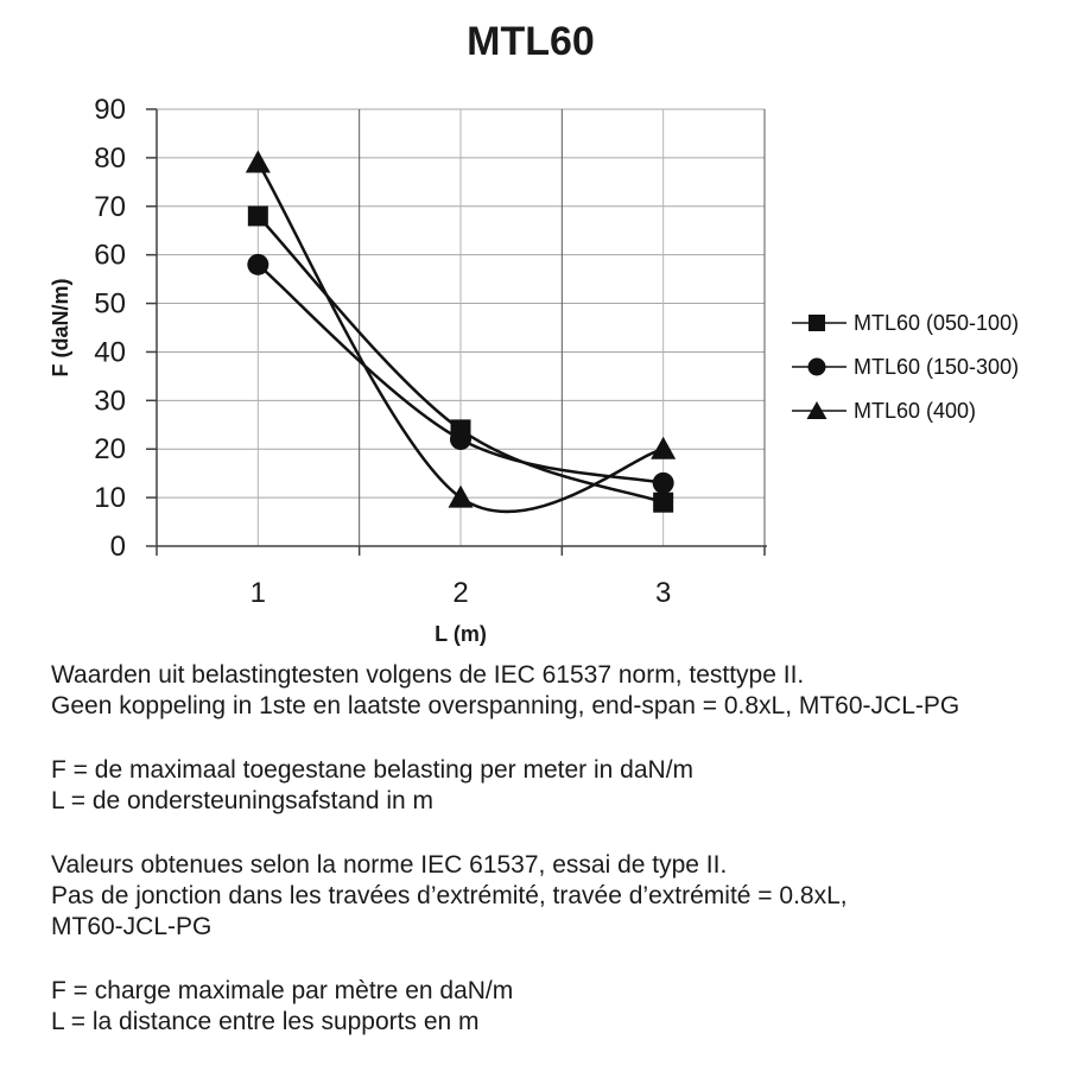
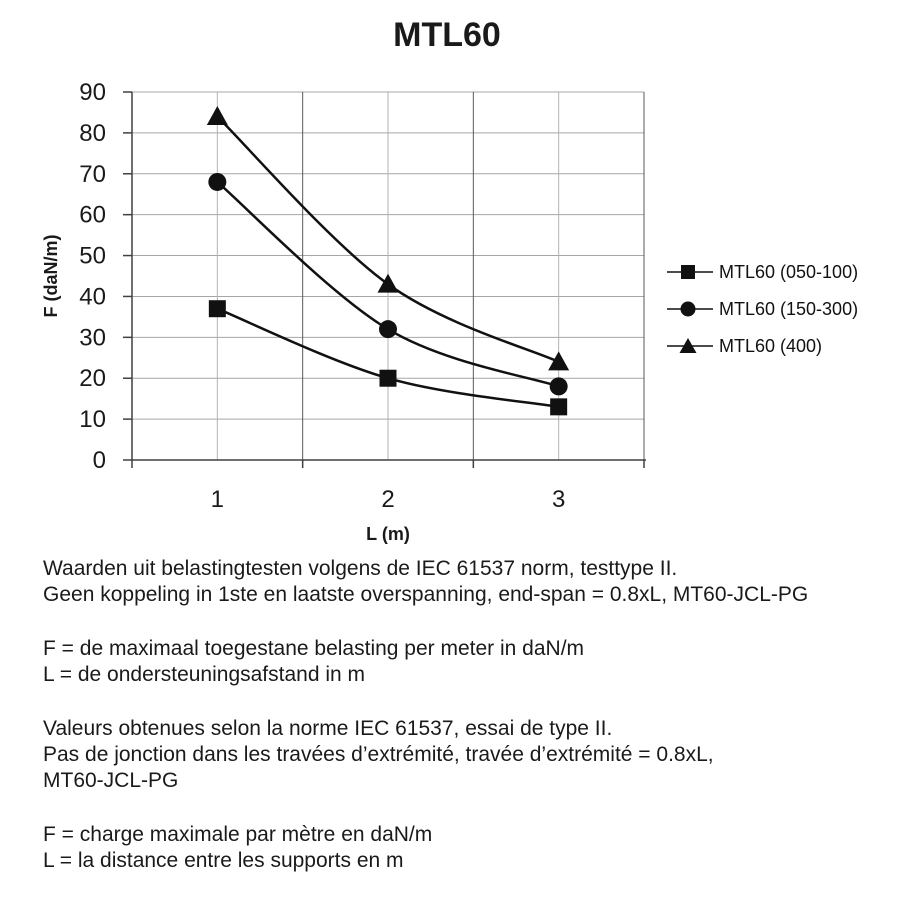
MTL60 (050-100)/1: 68 -> 37
MTL60 (150-300)/1: 58 -> 68
MTL60 (400)/1: 79 -> 84
MTL60 (050-100)/2: 24 -> 20
MTL60 (150-300)/2: 22 -> 32
MTL60 (400)/2: 10 -> 43
MTL60 (050-100)/3: 9 -> 13
MTL60 (150-300)/3: 13 -> 18
MTL60 (400)/3: 20 -> 24
